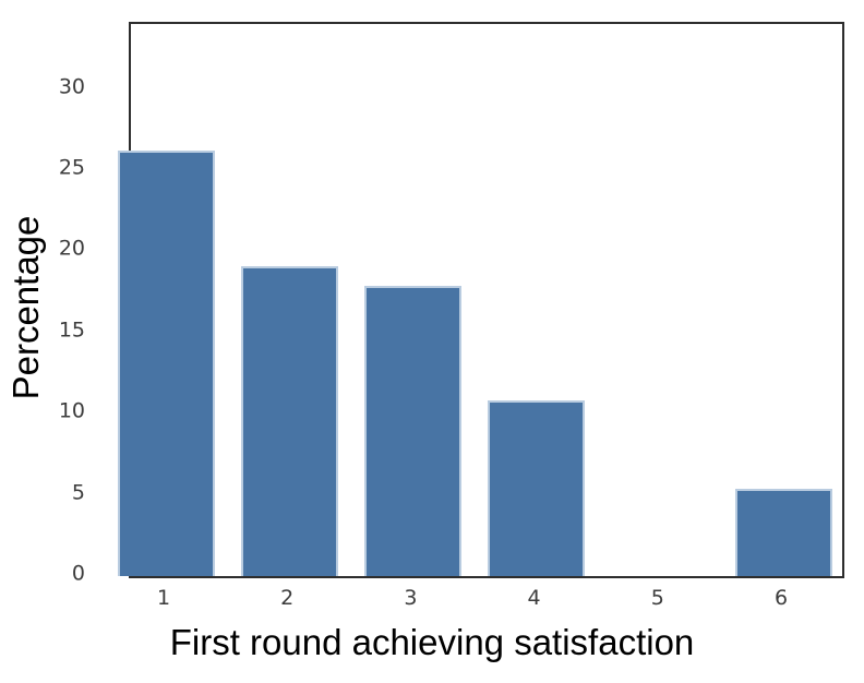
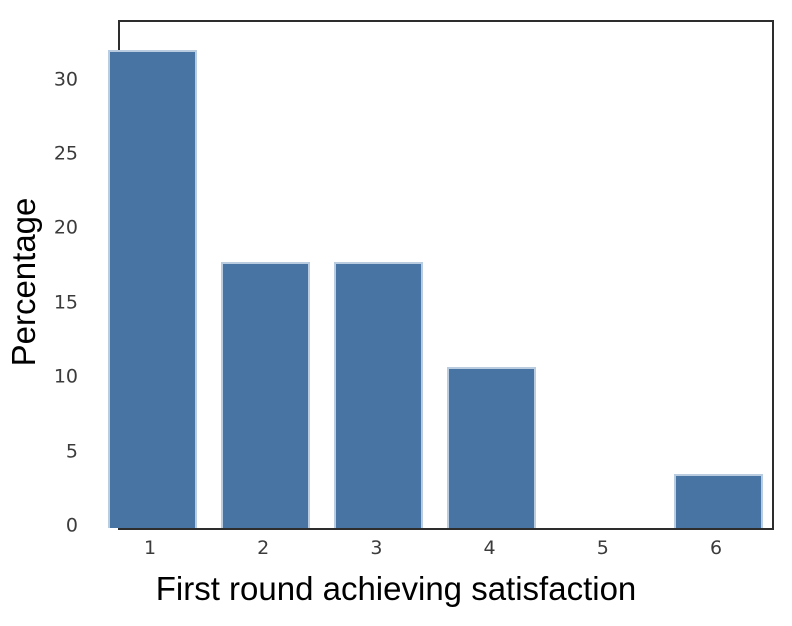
1: 26.2 -> 32.1
2: 19.1 -> 17.9
6: 5.4 -> 3.6
